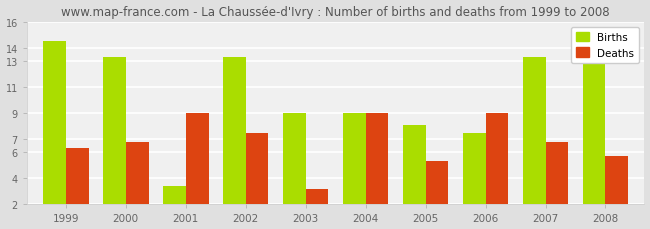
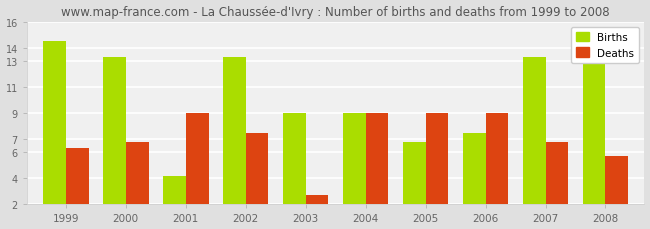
Births/2001: 3.4 -> 4.2
Deaths/2003: 3.2 -> 2.7
Births/2005: 8.1 -> 6.8
Deaths/2005: 5.3 -> 9.0
